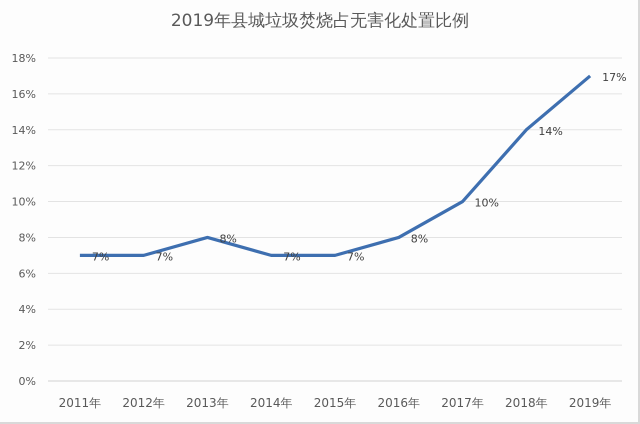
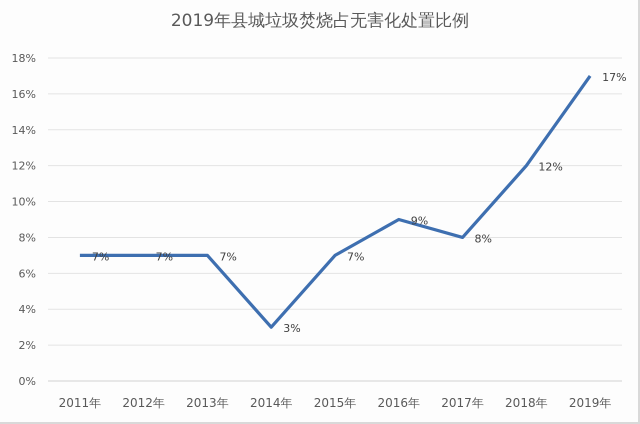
2013年: 8% -> 7%
2014年: 7% -> 3%
2016年: 8% -> 9%
2017年: 10% -> 8%
2018年: 14% -> 12%
